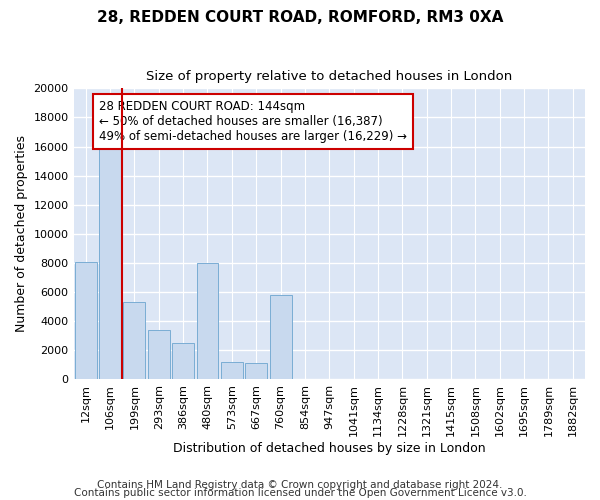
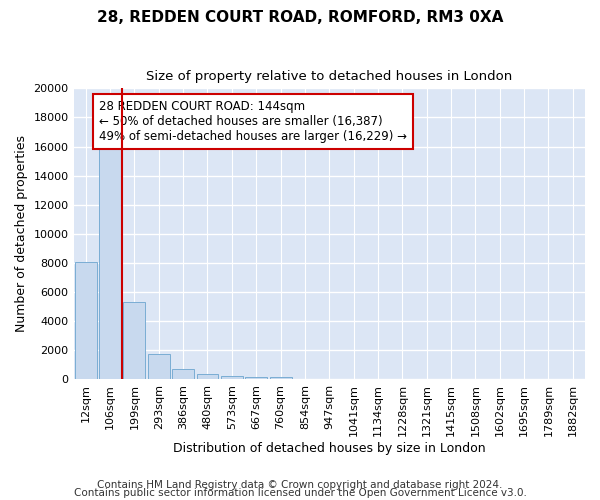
293sqm: 3400 -> 1800
386sqm: 2500 -> 800
480sqm: 8000 -> 400
573sqm: 1200 -> 300
667sqm: 1100 -> 200
760sqm: 5800 -> 200
